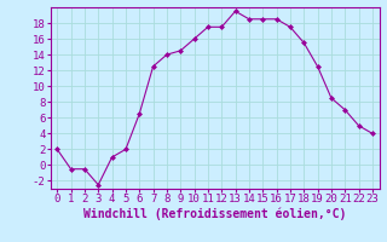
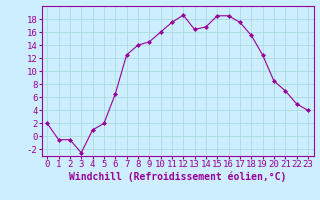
12: 17.5 -> 18.6
13: 19.5 -> 16.4
14: 18.5 -> 16.8
